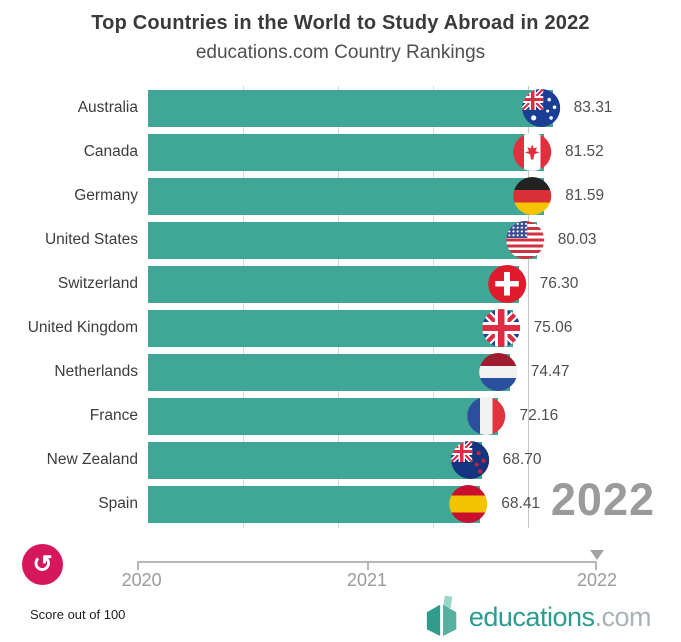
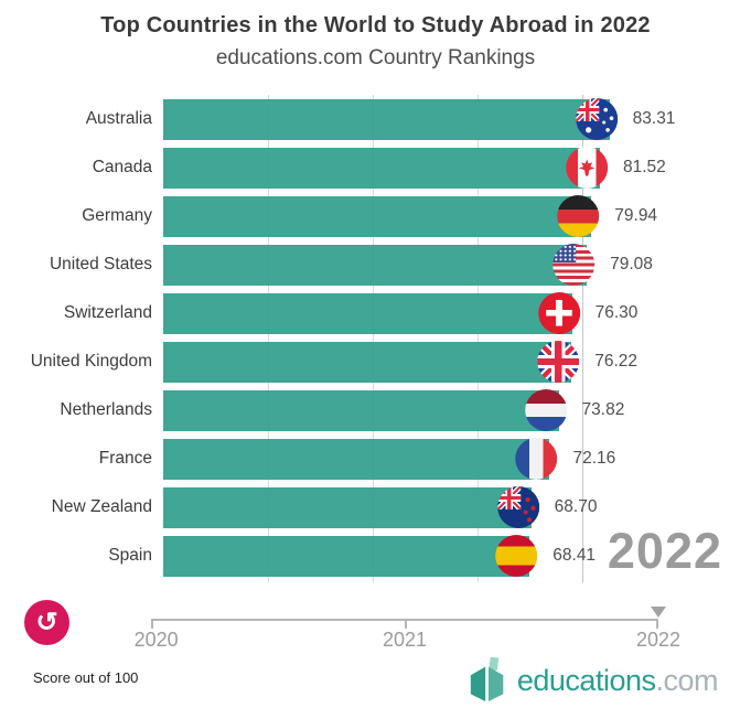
Germany: 81.59 -> 79.94
United States: 80.03 -> 79.08
United Kingdom: 75.06 -> 76.22
Netherlands: 74.47 -> 73.82
